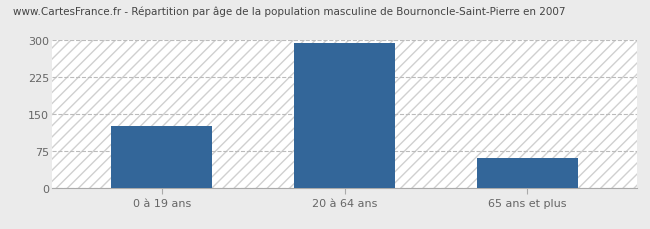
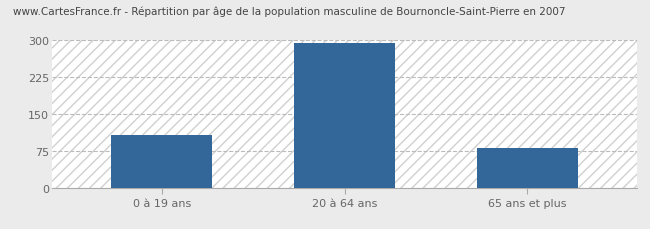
0 à 19 ans: 125 -> 107
65 ans et plus: 60 -> 80
